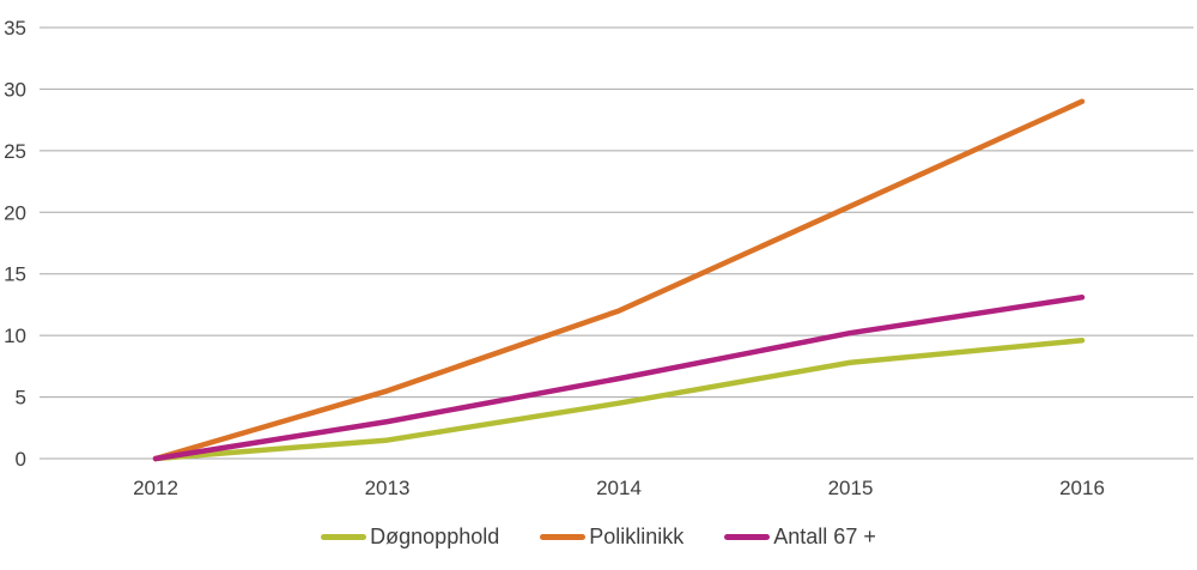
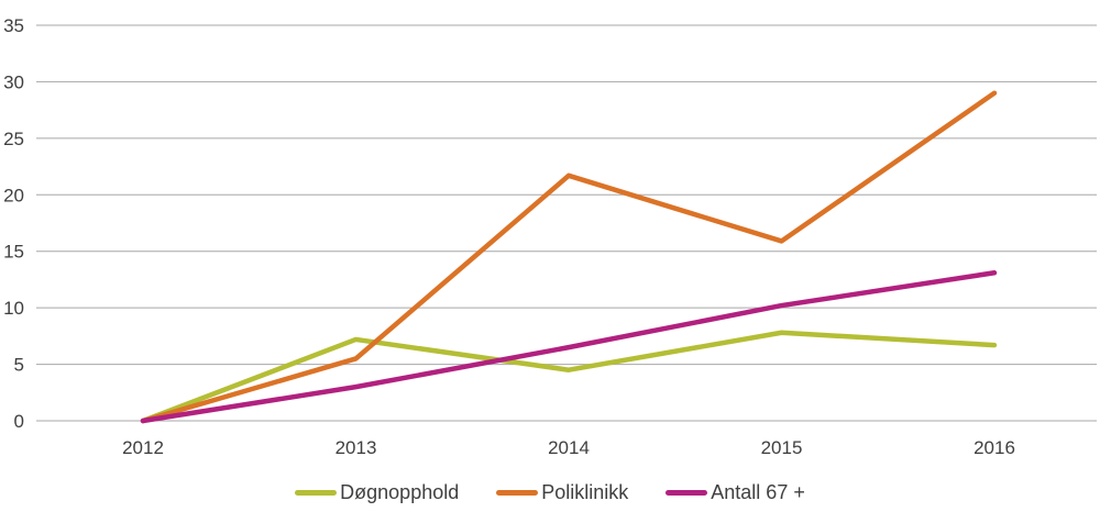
Døgnopphold/2013: 1.5 -> 7.2
Poliklinikk/2014: 12.0 -> 21.7
Poliklinikk/2015: 20.5 -> 15.9
Døgnopphold/2016: 9.6 -> 6.7
